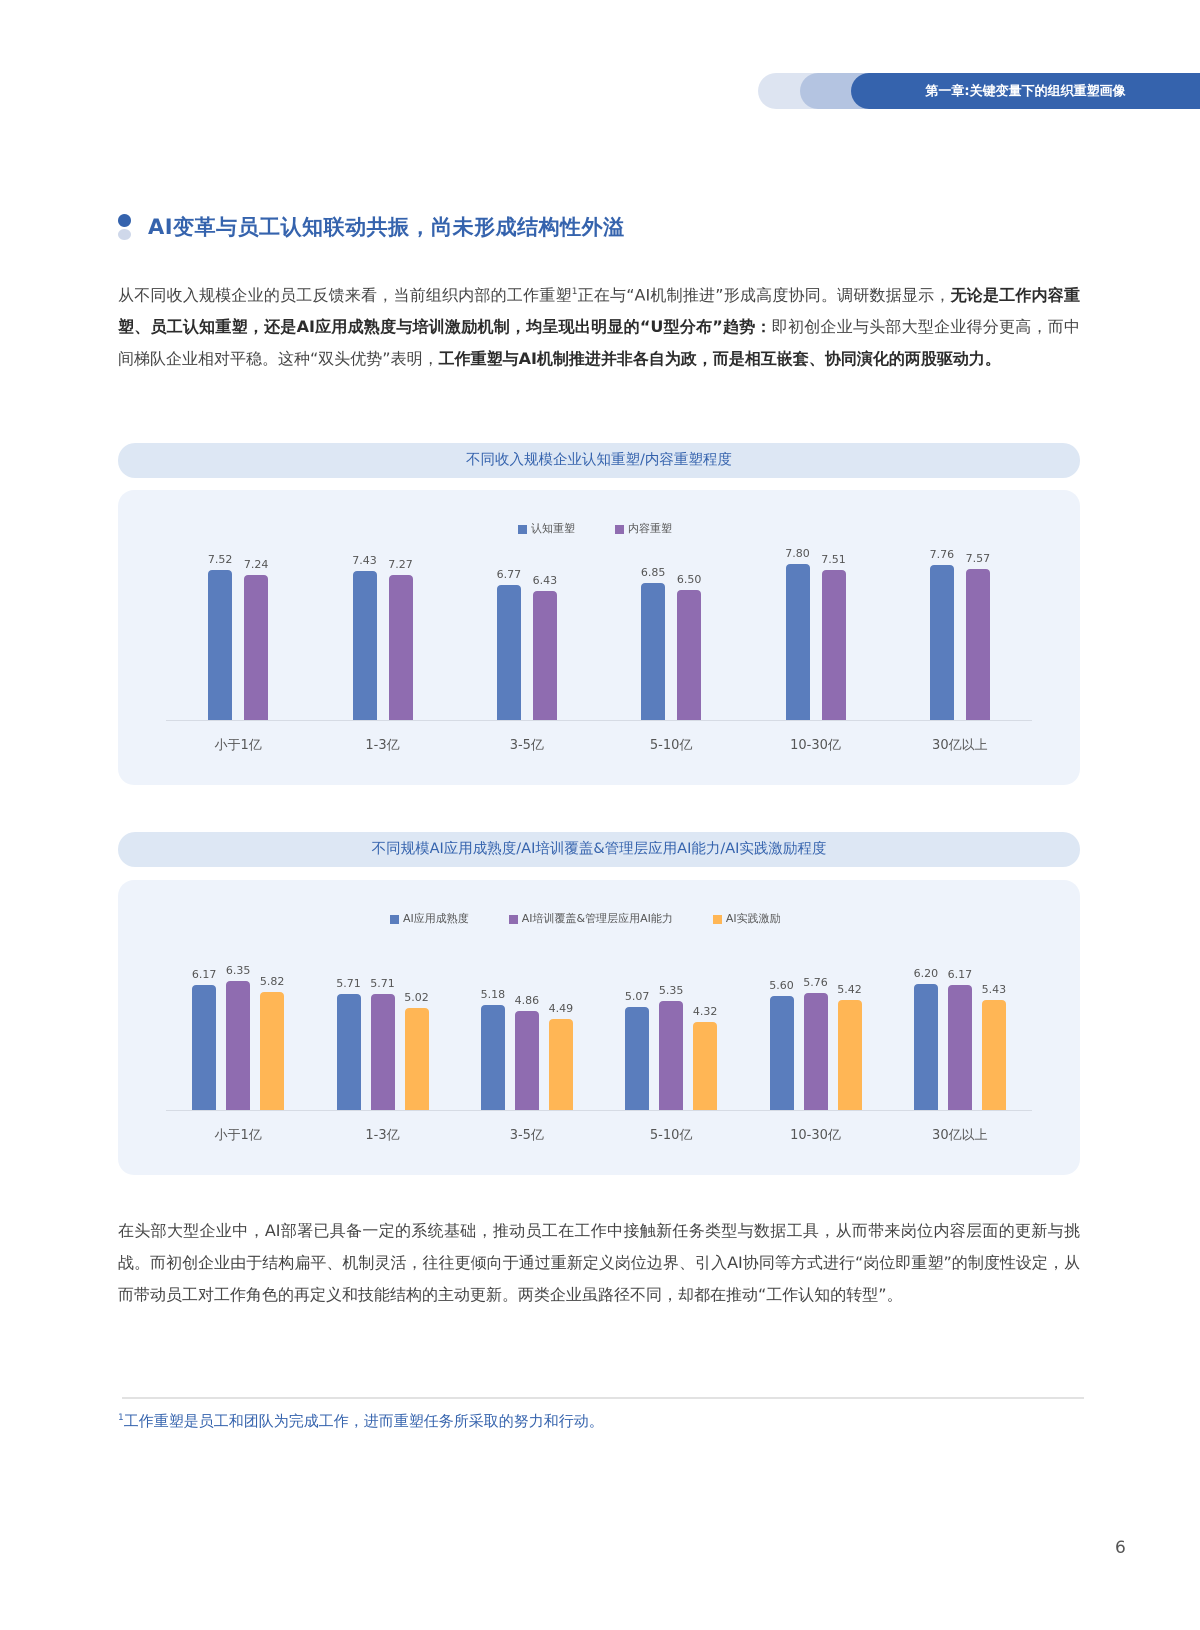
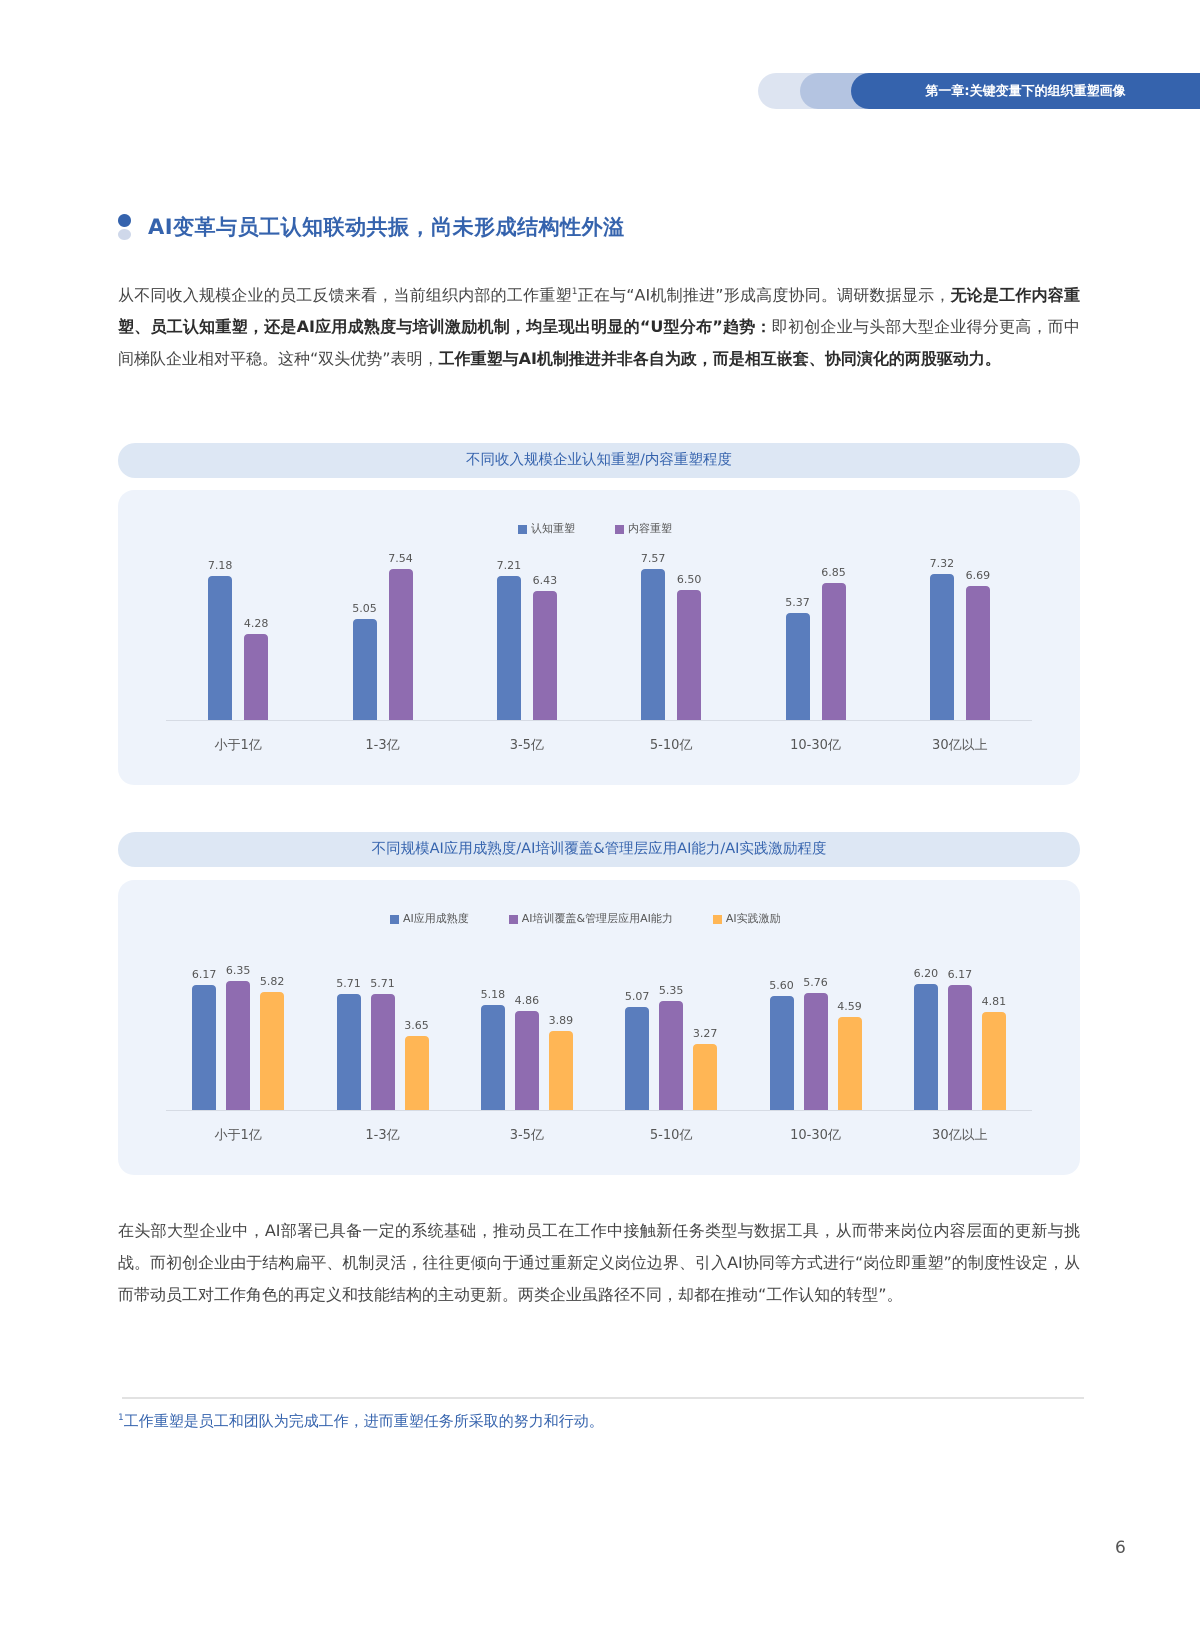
不同收入规模企业认知重塑/内容重塑程度/认知重塑/小于1亿: 7.52 -> 7.18
不同收入规模企业认知重塑/内容重塑程度/内容重塑/小于1亿: 7.24 -> 4.28
不同收入规模企业认知重塑/内容重塑程度/认知重塑/1-3亿: 7.43 -> 5.05
不同收入规模企业认知重塑/内容重塑程度/内容重塑/1-3亿: 7.27 -> 7.54
不同收入规模企业认知重塑/内容重塑程度/认知重塑/3-5亿: 6.77 -> 7.21
不同收入规模企业认知重塑/内容重塑程度/认知重塑/5-10亿: 6.85 -> 7.57
不同收入规模企业认知重塑/内容重塑程度/认知重塑/10-30亿: 7.80 -> 5.37
不同收入规模企业认知重塑/内容重塑程度/内容重塑/10-30亿: 7.51 -> 6.85
不同收入规模企业认知重塑/内容重塑程度/认知重塑/30亿以上: 7.76 -> 7.32
不同收入规模企业认知重塑/内容重塑程度/内容重塑/30亿以上: 7.57 -> 6.69
不同规模AI应用成熟度/AI培训覆盖&管理层应用AI能力/AI实践激励程度/AI实践激励/1-3亿: 5.02 -> 3.65
不同规模AI应用成熟度/AI培训覆盖&管理层应用AI能力/AI实践激励程度/AI实践激励/3-5亿: 4.49 -> 3.89
不同规模AI应用成熟度/AI培训覆盖&管理层应用AI能力/AI实践激励程度/AI实践激励/5-10亿: 4.32 -> 3.27
不同规模AI应用成熟度/AI培训覆盖&管理层应用AI能力/AI实践激励程度/AI实践激励/10-30亿: 5.42 -> 4.59
不同规模AI应用成熟度/AI培训覆盖&管理层应用AI能力/AI实践激励程度/AI实践激励/30亿以上: 5.43 -> 4.81
